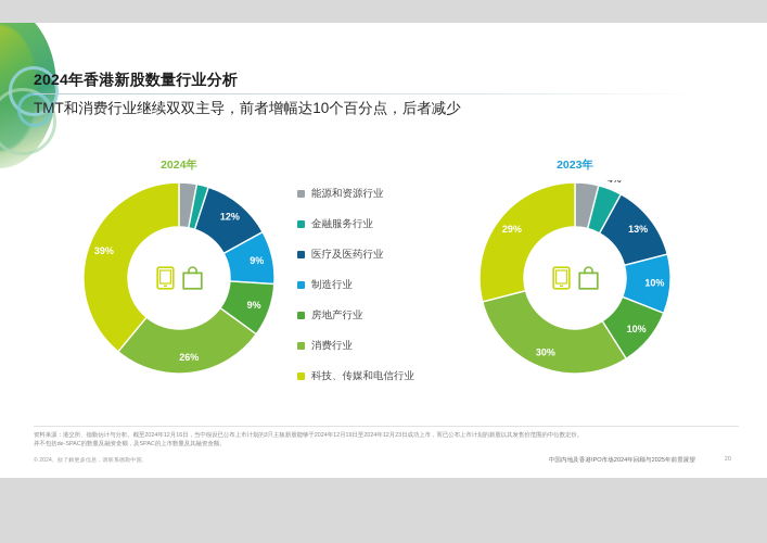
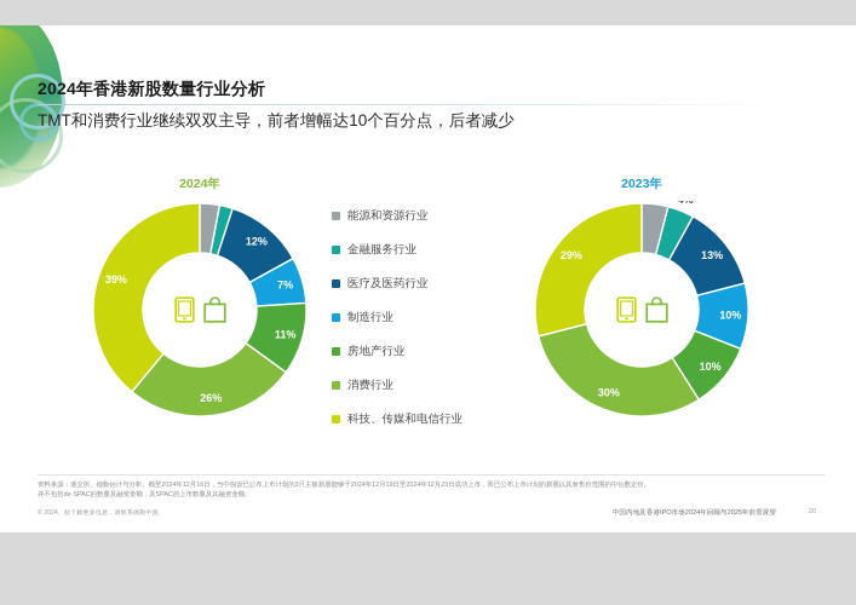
2024年/制造行业: 9% -> 7%
2024年/房地产行业: 9% -> 11%
